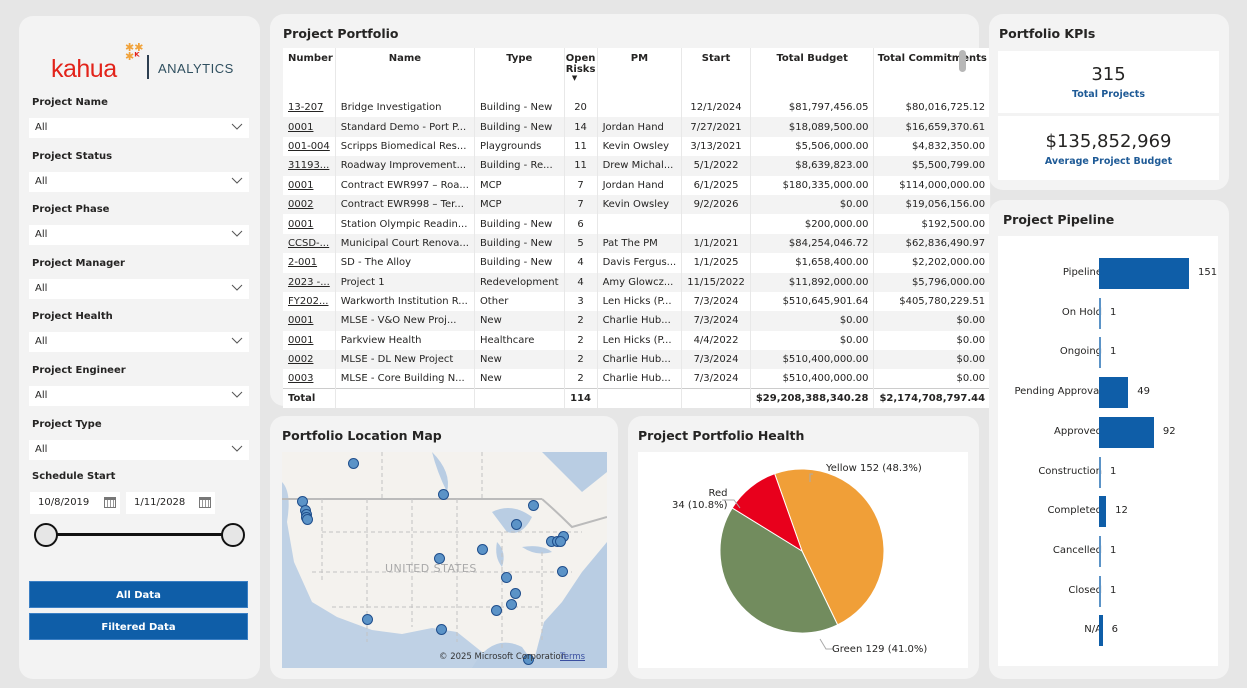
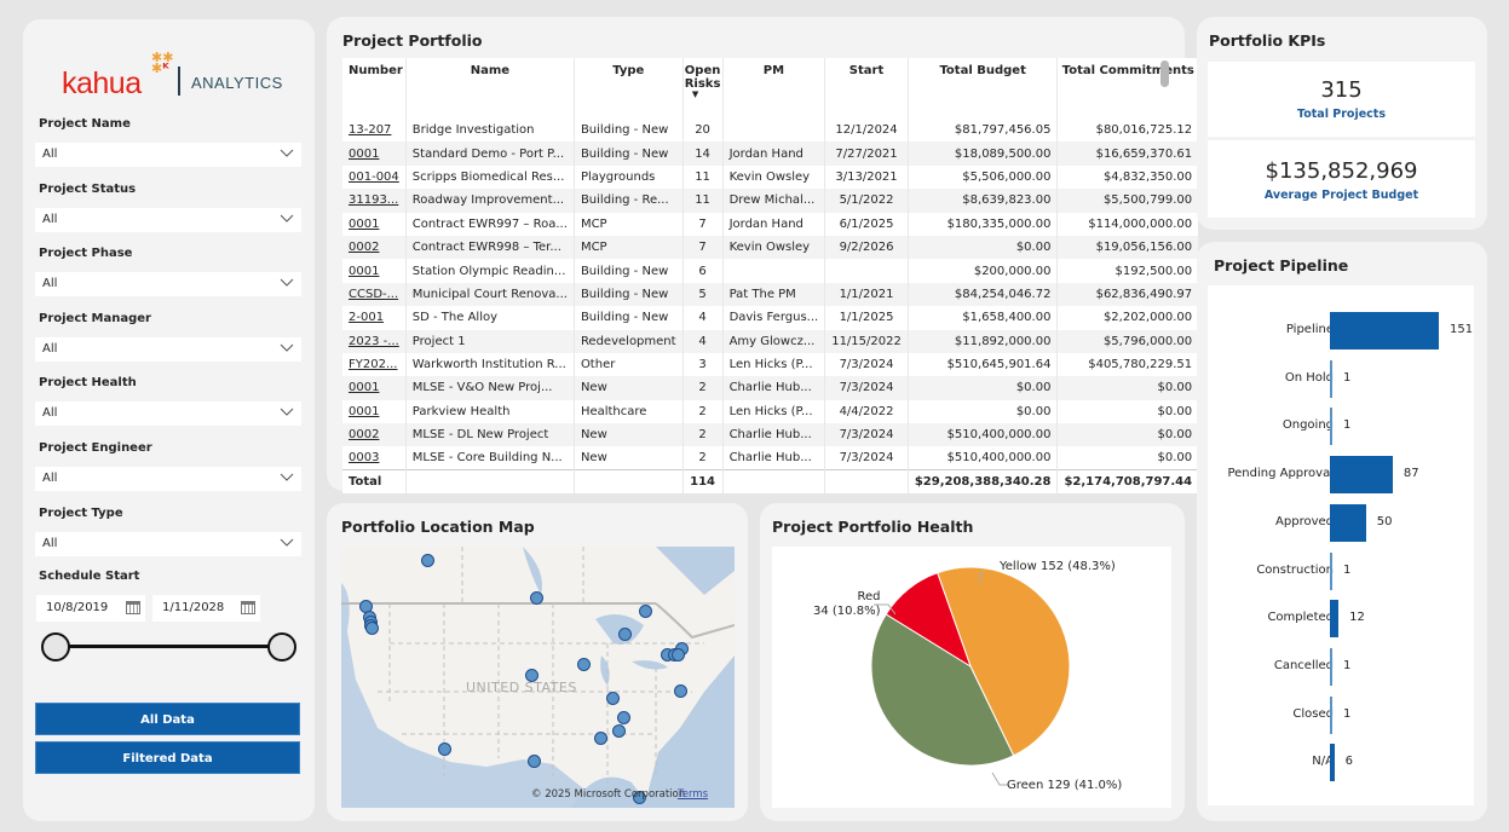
Project Pipeline/Pending Approval: 49 -> 87
Project Pipeline/Approved: 92 -> 50
